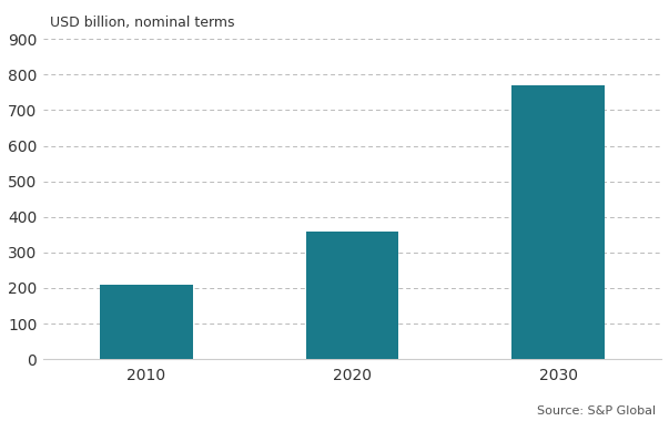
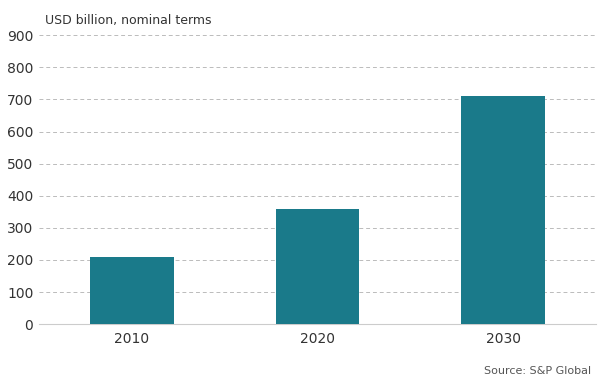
2030: 770 -> 710
